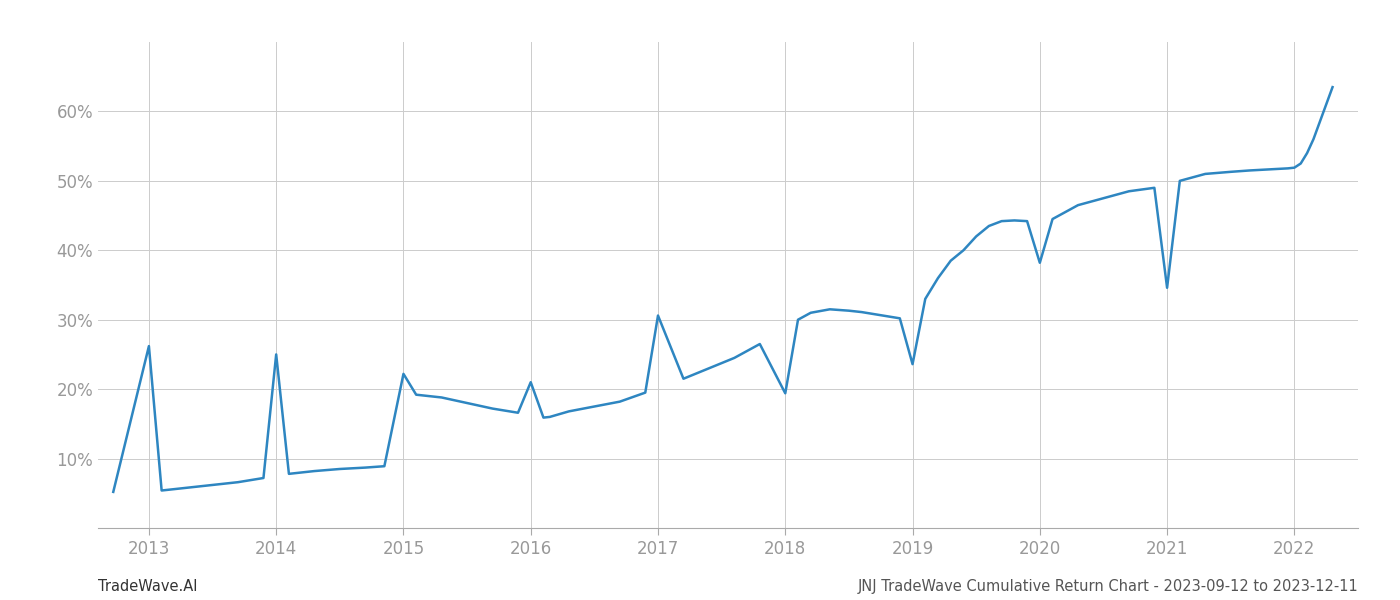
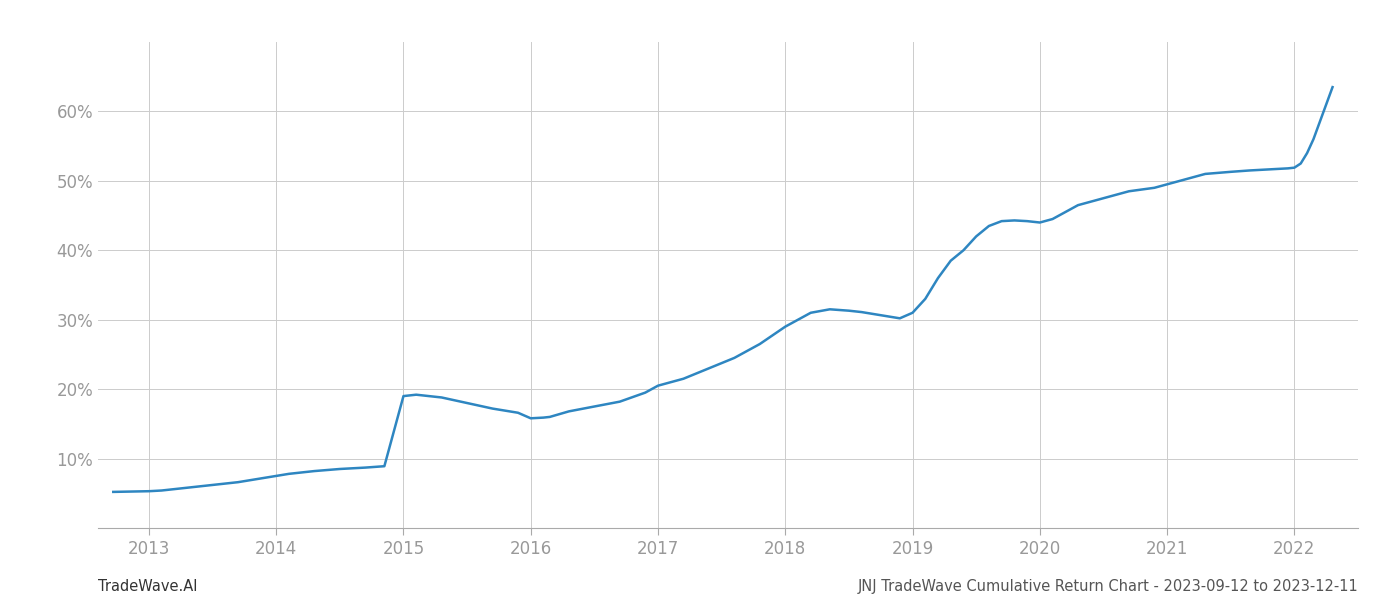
2013: 26.2% -> 5.3%
2014: 25.0% -> 7.5%
2015: 22.2% -> 19.0%
2016: 21.0% -> 15.8%
2017: 30.6% -> 20.5%
2018: 19.4% -> 29.0%
2019: 23.6% -> 31.0%
2020: 38.2% -> 44.0%
2021: 34.6% -> 49.5%
